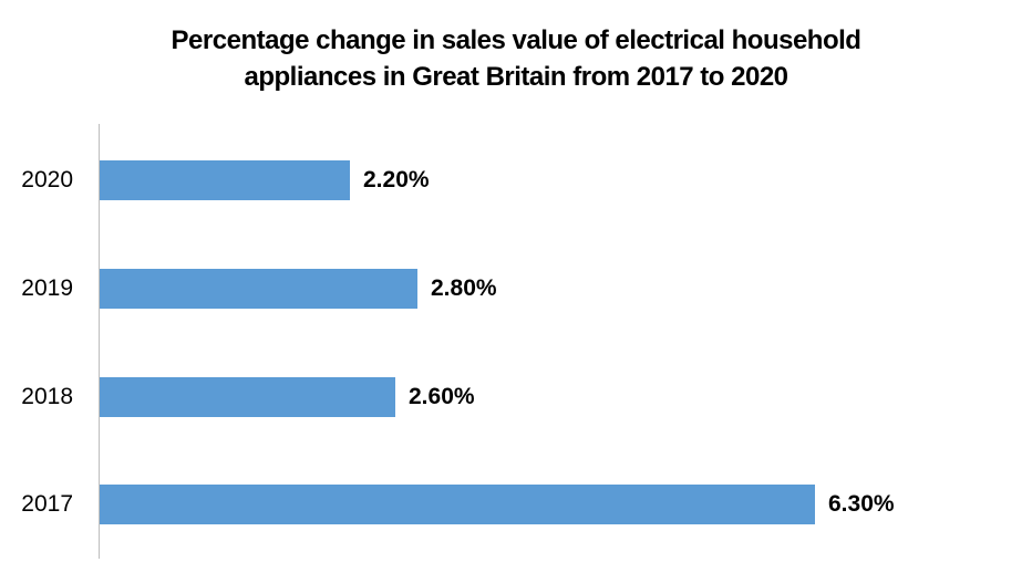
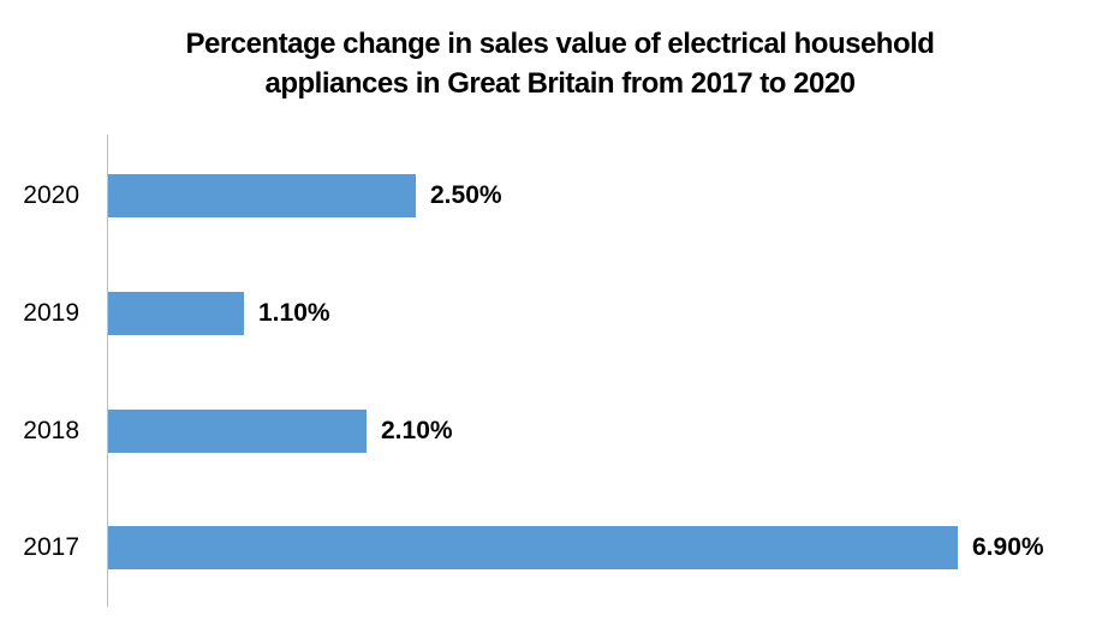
2020: 2.20% -> 2.50%
2019: 2.80% -> 1.10%
2018: 2.60% -> 2.10%
2017: 6.30% -> 6.90%
